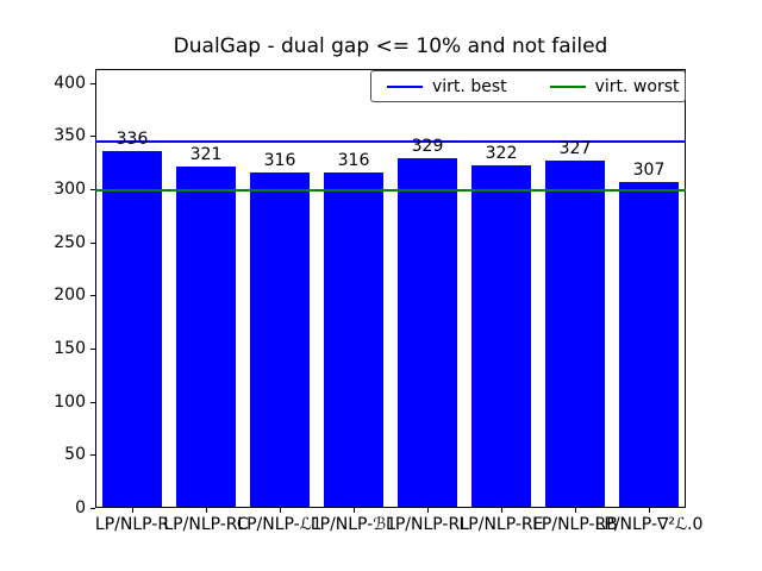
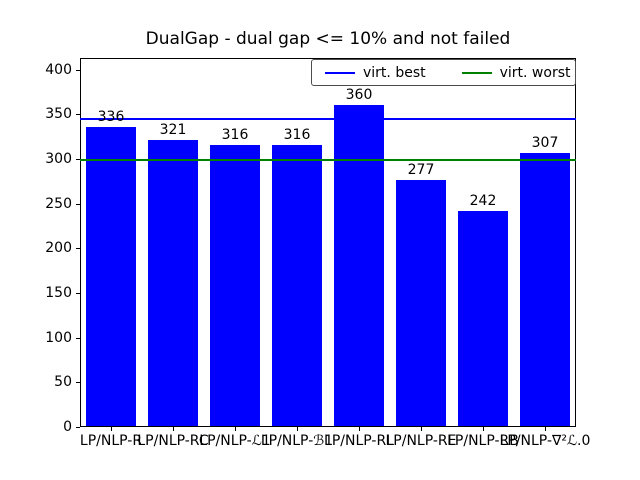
LP/NLP-RL: 329 -> 360
LP/NLP-RE: 322 -> 277
LP/NLP-RB: 327 -> 242
